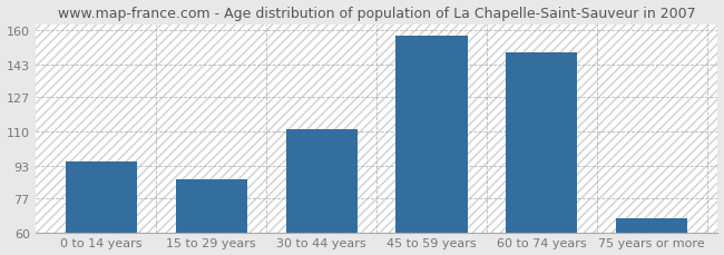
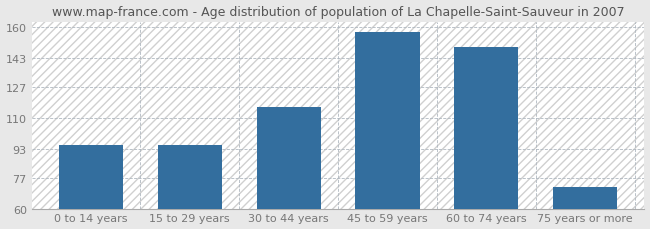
15 to 29 years: 86 -> 95
30 to 44 years: 111 -> 116
75 years or more: 67 -> 72
